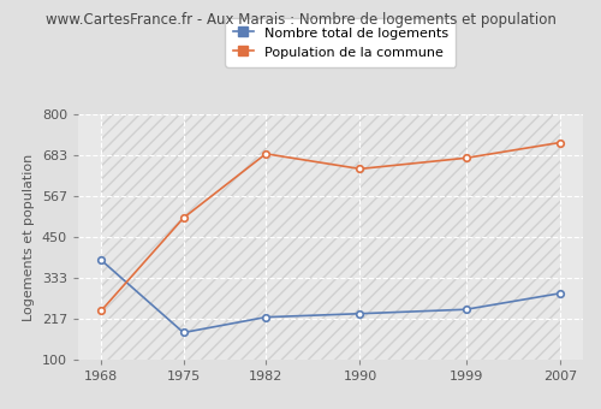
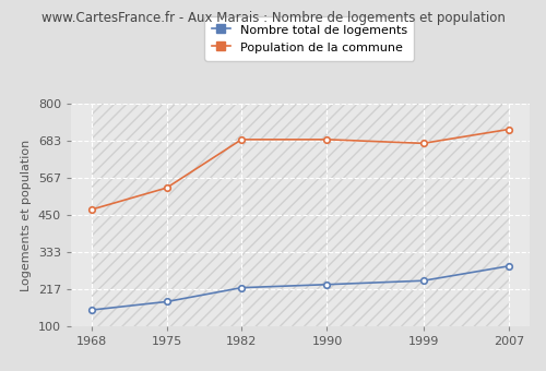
Nombre total de logements/1968: 385 -> 152
Population de la commune/1968: 240 -> 468
Population de la commune/1975: 505 -> 536
Population de la commune/1990: 645 -> 688
